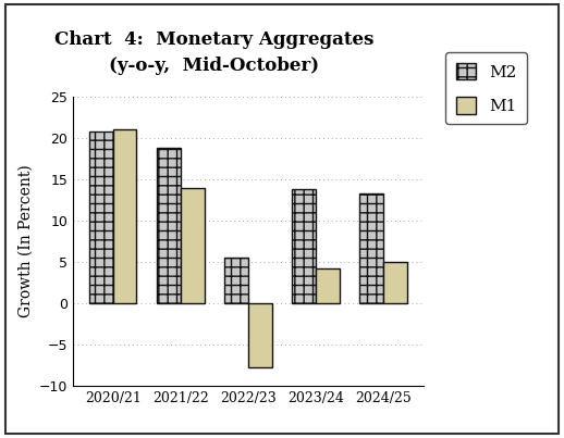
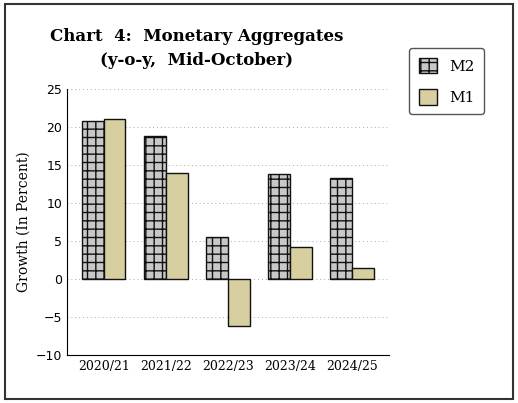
M1/2022/23: -7.8 -> -6.2
M1/2024/25: 5.0 -> 1.4
